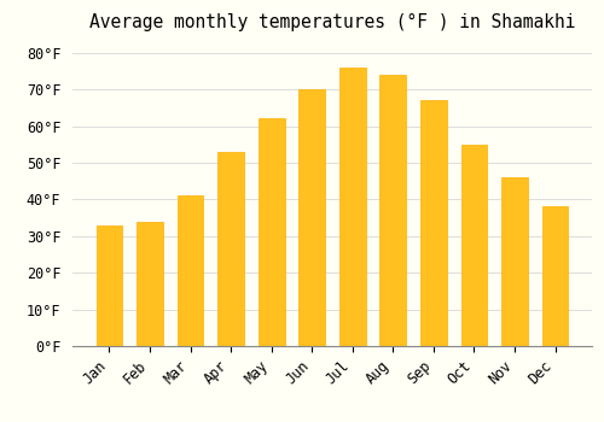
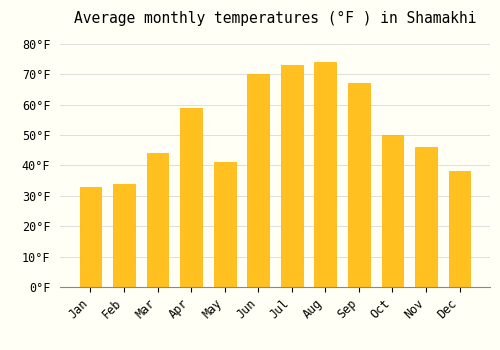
Mar: 41°F -> 44°F
Apr: 53°F -> 59°F
May: 62°F -> 41°F
Jul: 76°F -> 73°F
Oct: 55°F -> 50°F
